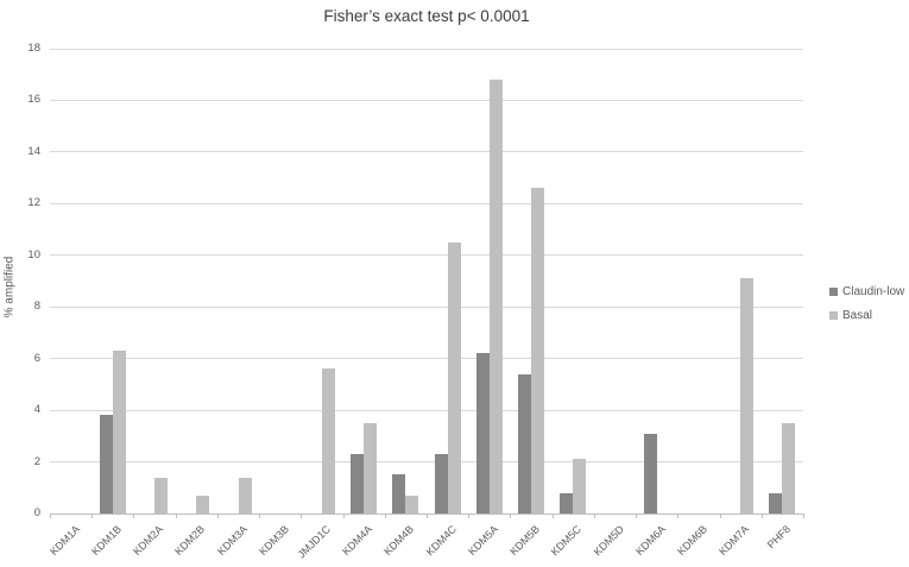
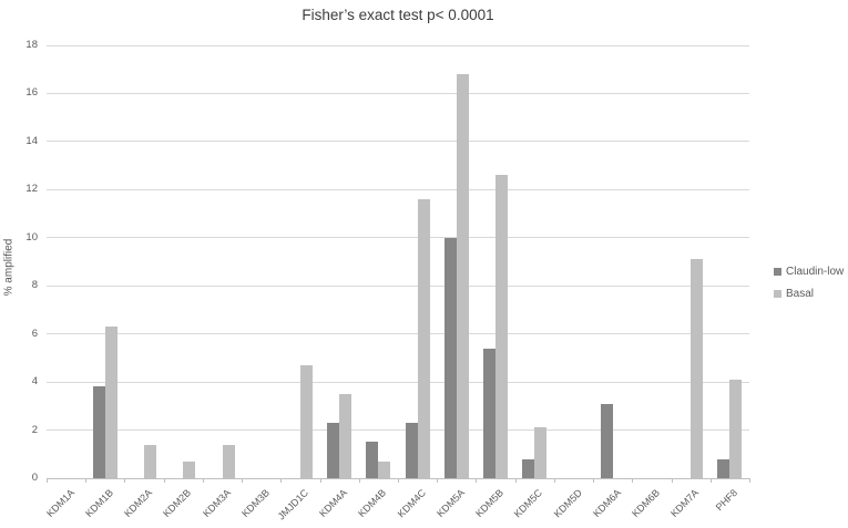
Basal/JMJD1C: 5.6 -> 4.7
Basal/KDM4C: 10.5 -> 11.6
Claudin-low/KDM5A: 6.2 -> 10.0
Basal/PHF8: 3.5 -> 4.1
